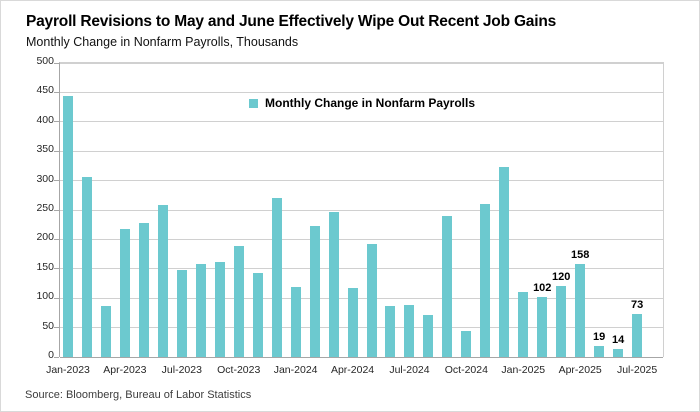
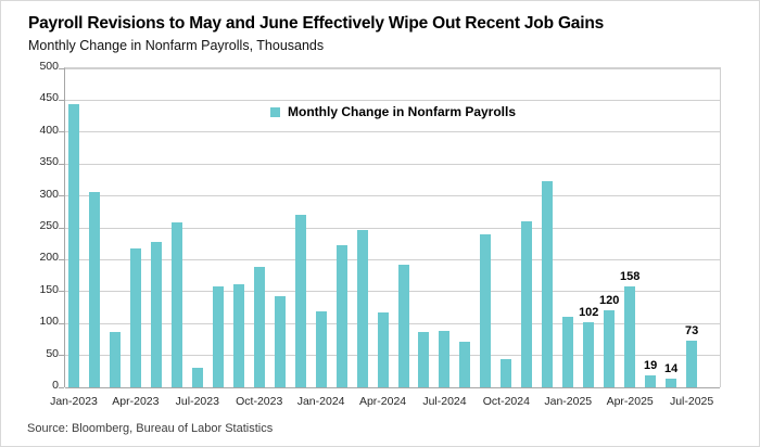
Jul-2023: 150 -> 30
